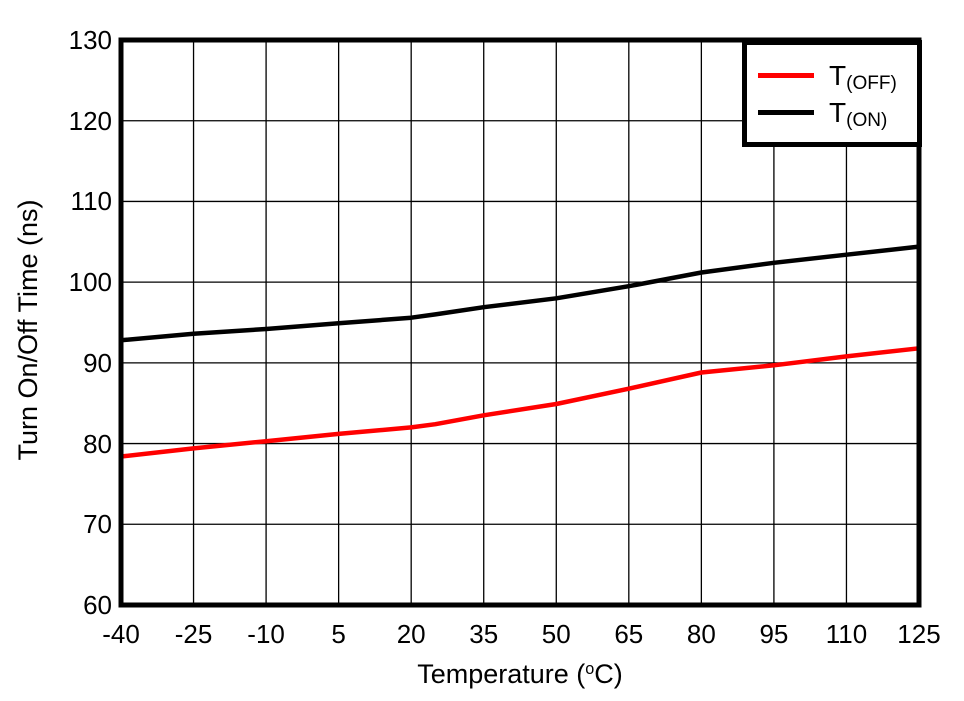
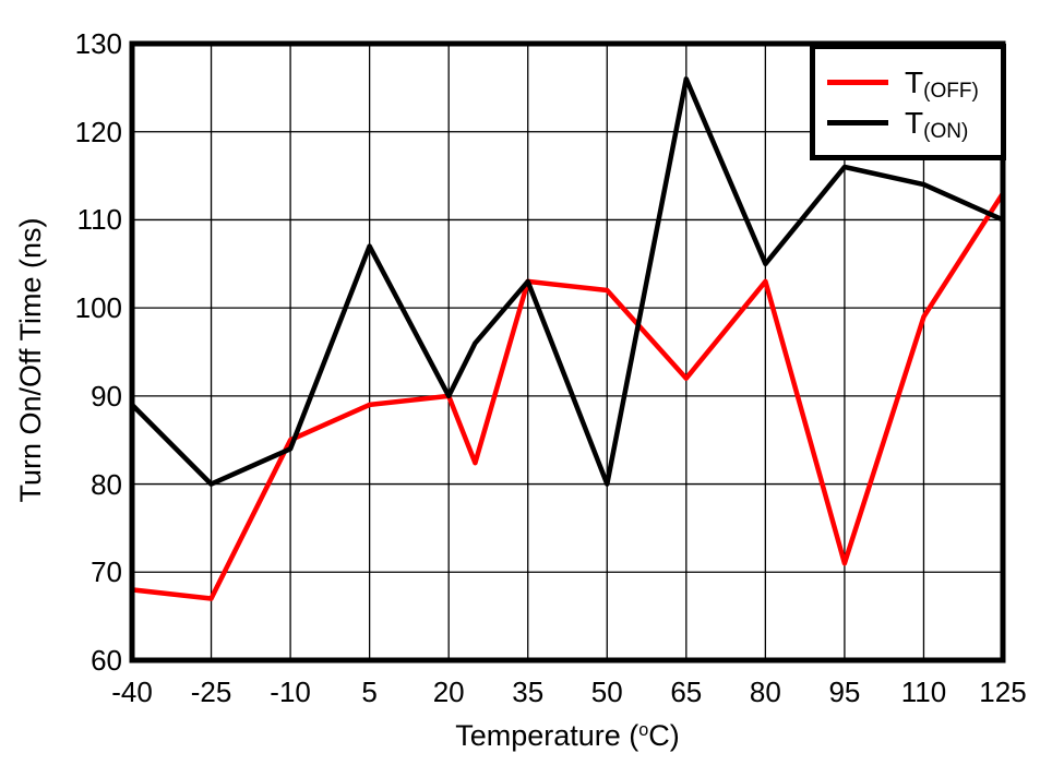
T(OFF)/-40: 78 -> 68
T(ON)/-40: 93 -> 89
T(OFF)/-25: 79 -> 67
T(ON)/-25: 94 -> 80
T(OFF)/-10: 80 -> 85
T(ON)/-10: 94 -> 84
T(OFF)/5: 81 -> 89
T(ON)/5: 95 -> 107
T(OFF)/20: 82 -> 90
T(ON)/20: 96 -> 90
T(OFF)/35: 84 -> 103
T(ON)/35: 97 -> 103
T(OFF)/50: 85 -> 102
T(ON)/50: 98 -> 80
T(OFF)/65: 87 -> 92
T(ON)/65: 100 -> 126
T(OFF)/80: 89 -> 103
T(ON)/80: 101 -> 105
T(OFF)/95: 90 -> 71
T(ON)/95: 102 -> 116
T(OFF)/110: 91 -> 99
T(ON)/110: 103 -> 114
T(OFF)/125: 92 -> 113
T(ON)/125: 104 -> 110
